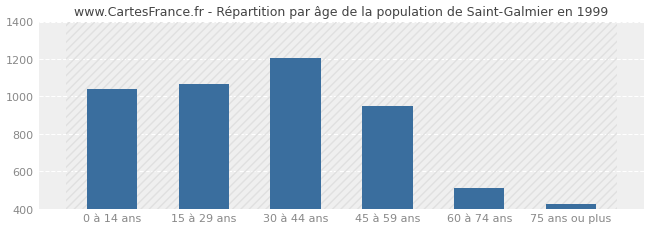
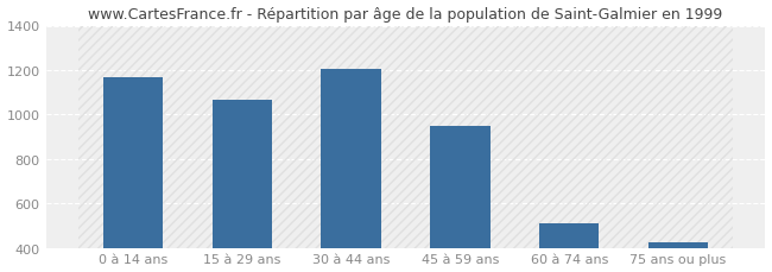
0 à 14 ans: 1040 -> 1160
